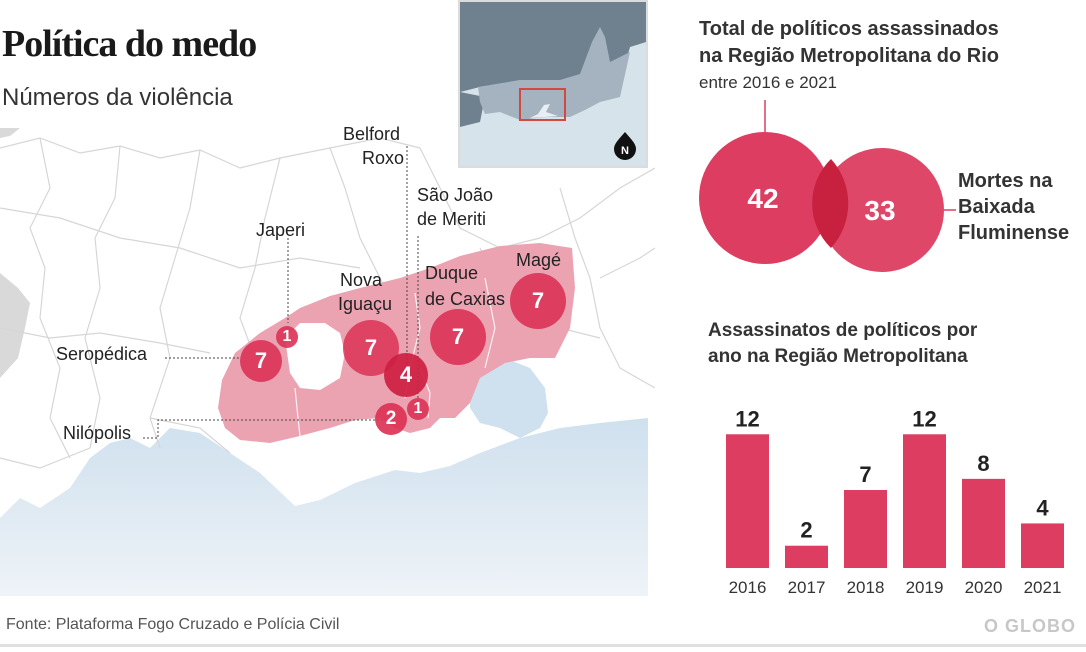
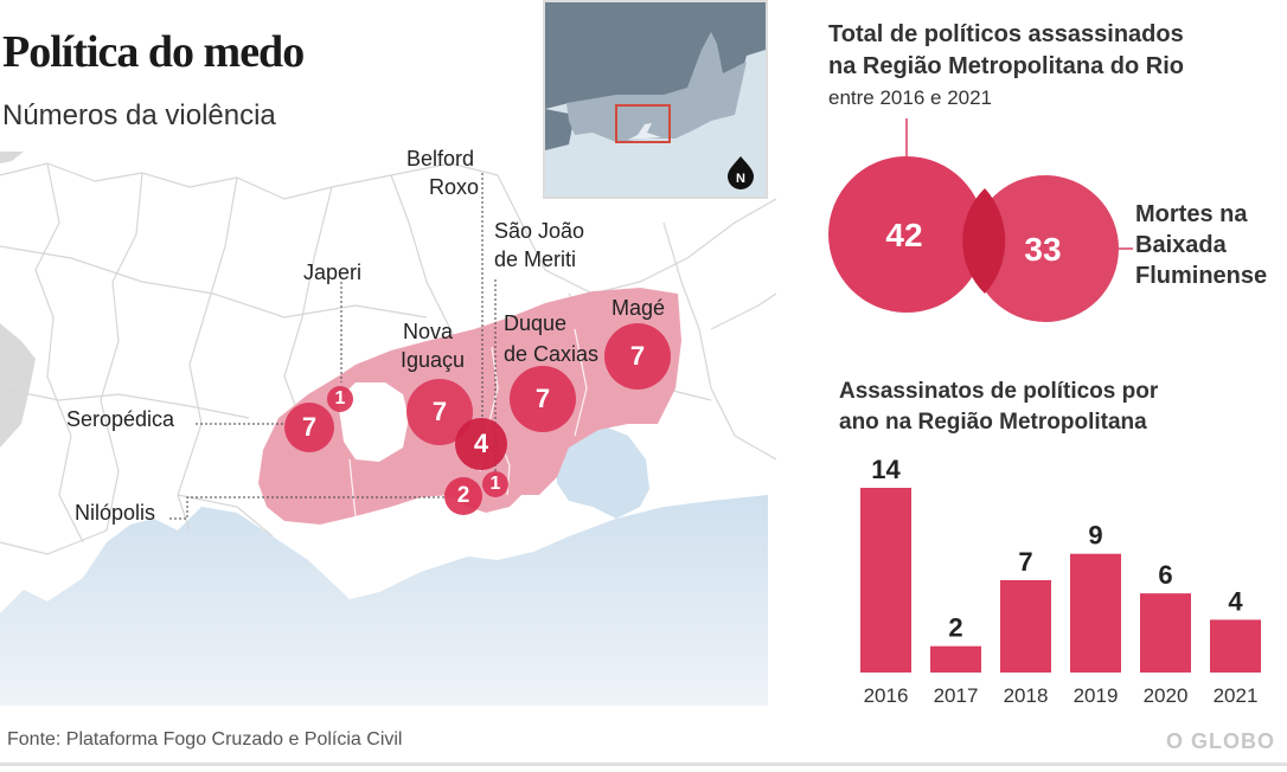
2016: 12 -> 14
2019: 12 -> 9
2020: 8 -> 6
